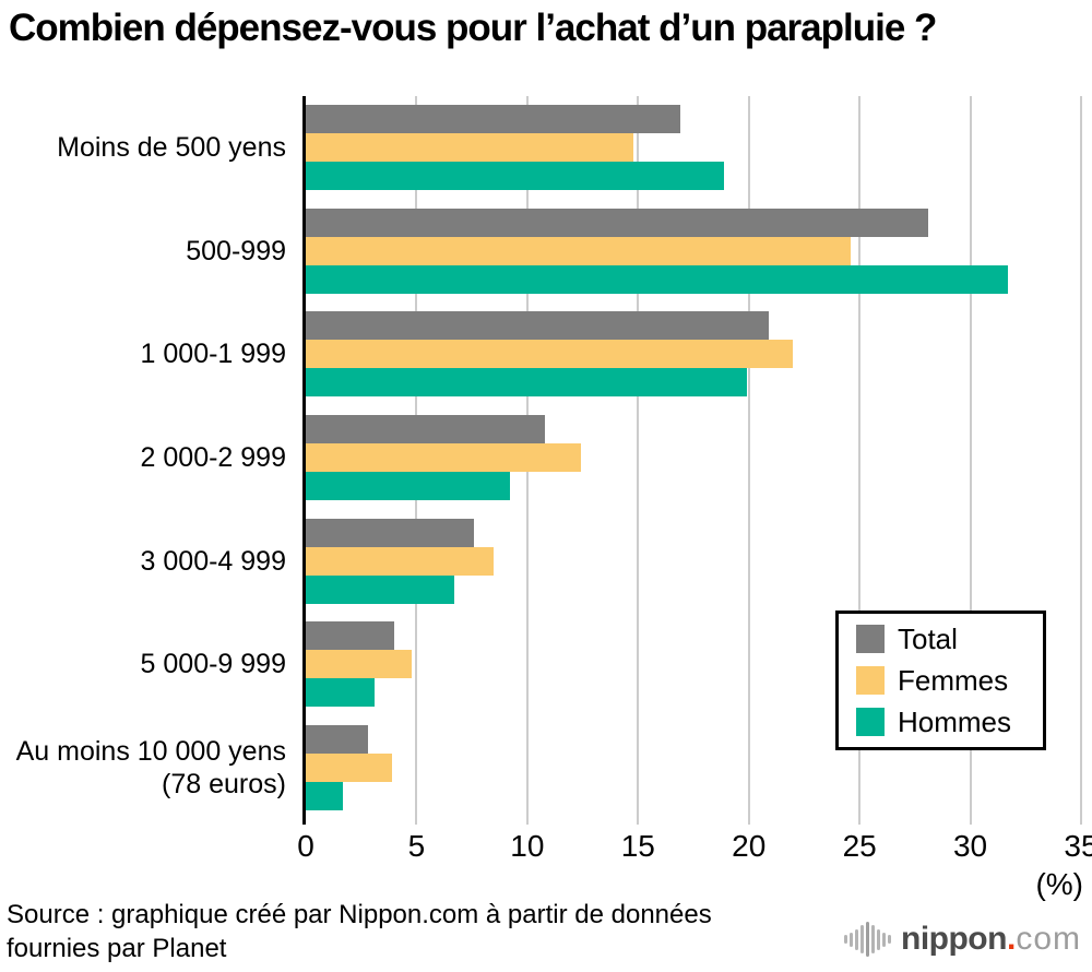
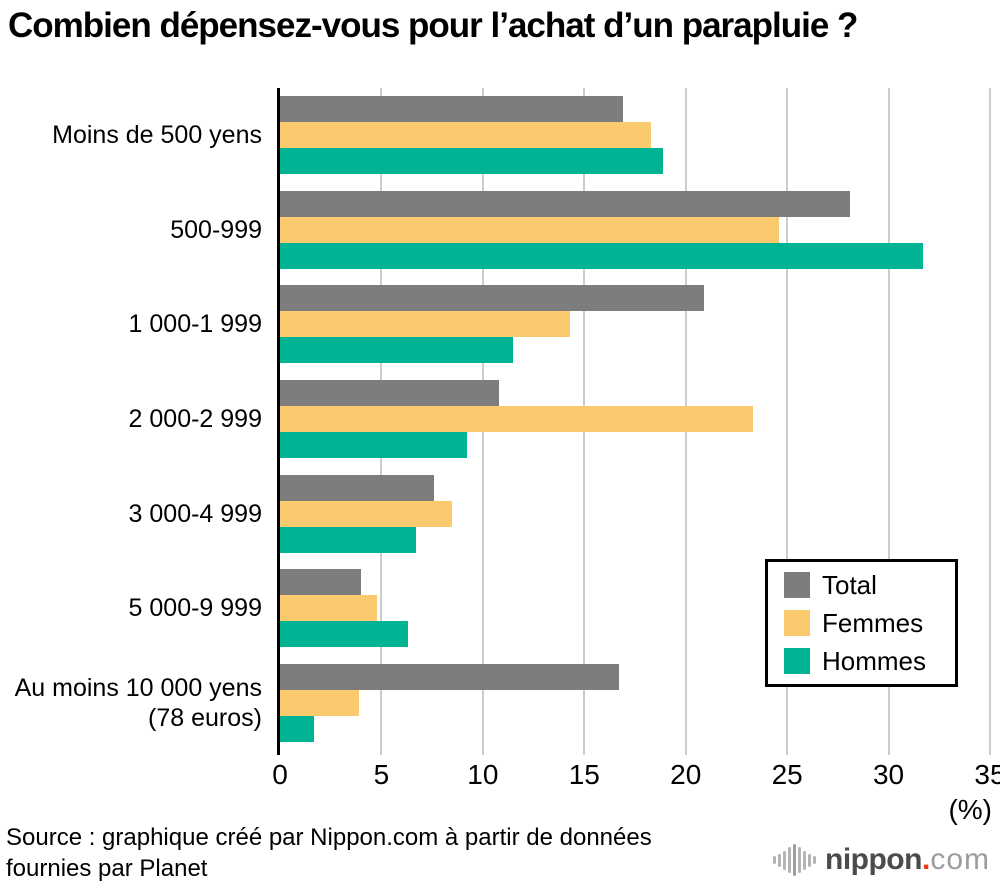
Femmes/Moins de 500 yens: 14.8 -> 18.3
Femmes/1 000-1 999: 22.0 -> 14.3
Hommes/1 000-1 999: 19.9 -> 11.5
Femmes/2 000-2 999: 12.4 -> 23.3
Hommes/5 000-9 999: 3.1 -> 6.3
Total/Au moins 10 000 yens (78 euros): 2.8 -> 16.7
